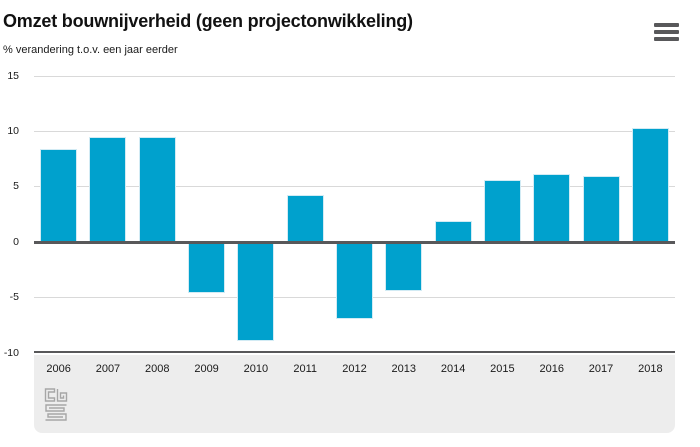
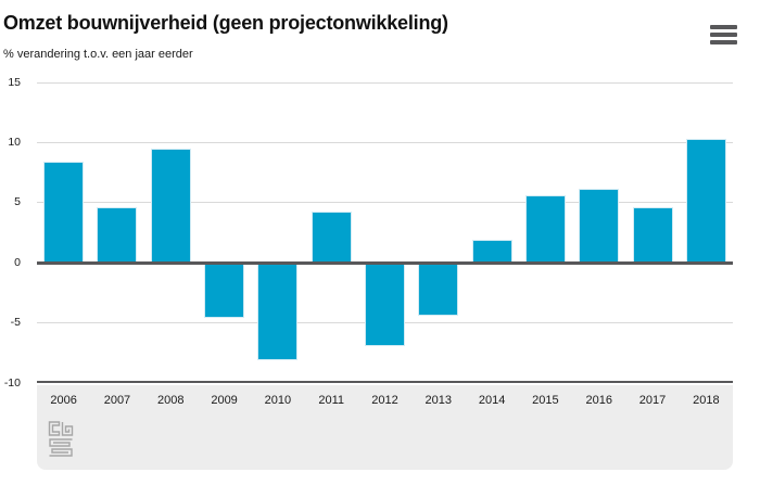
2007: 9.5 -> 4.6
2010: -8.9 -> -8.1
2017: 6.0 -> 4.6
